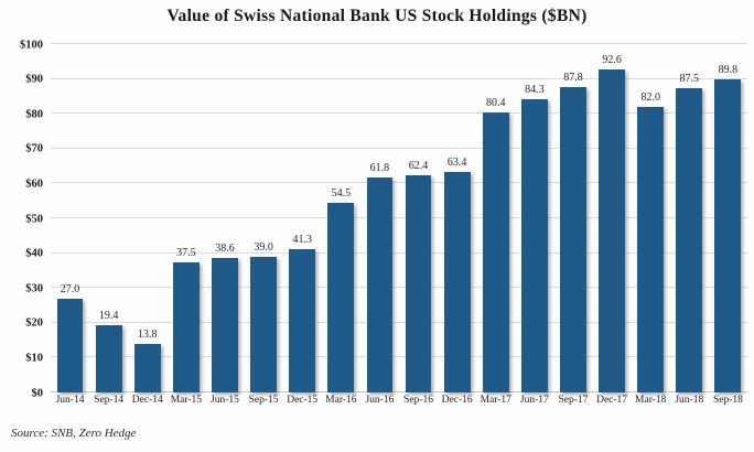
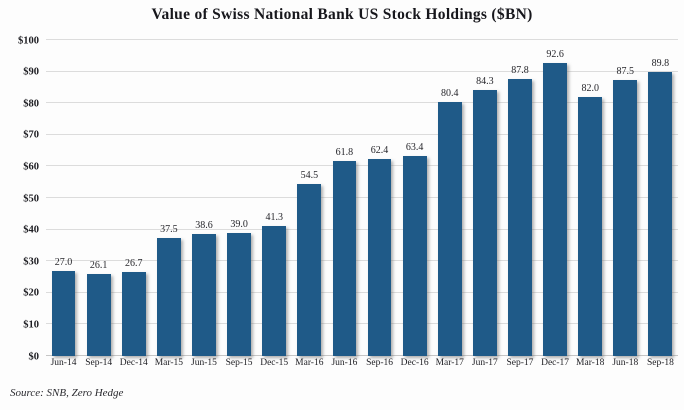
Sep-14: 19.4 -> 26.1
Dec-14: 13.8 -> 26.7
